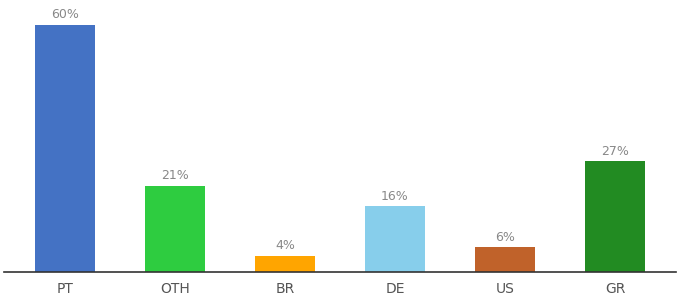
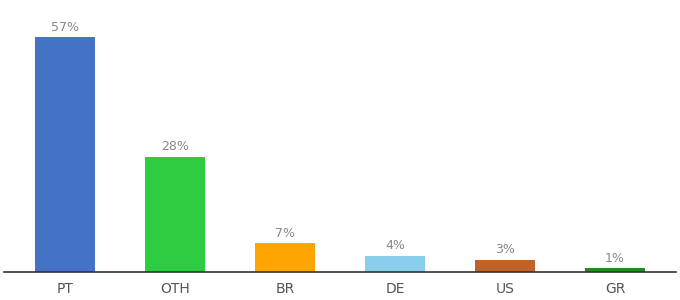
PT: 60% -> 57%
OTH: 21% -> 28%
BR: 4% -> 7%
DE: 16% -> 4%
US: 6% -> 3%
GR: 27% -> 1%
